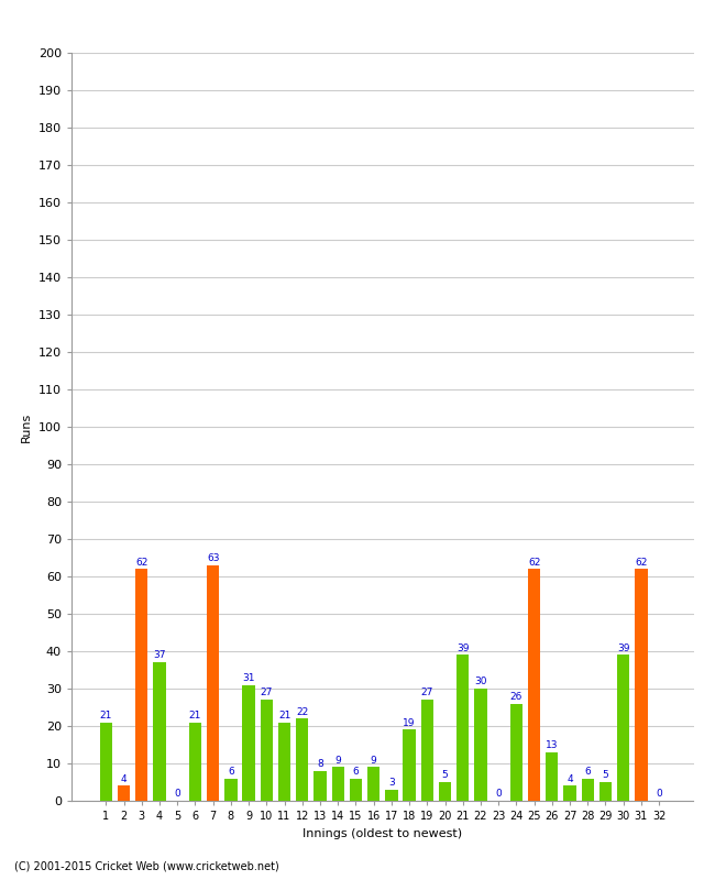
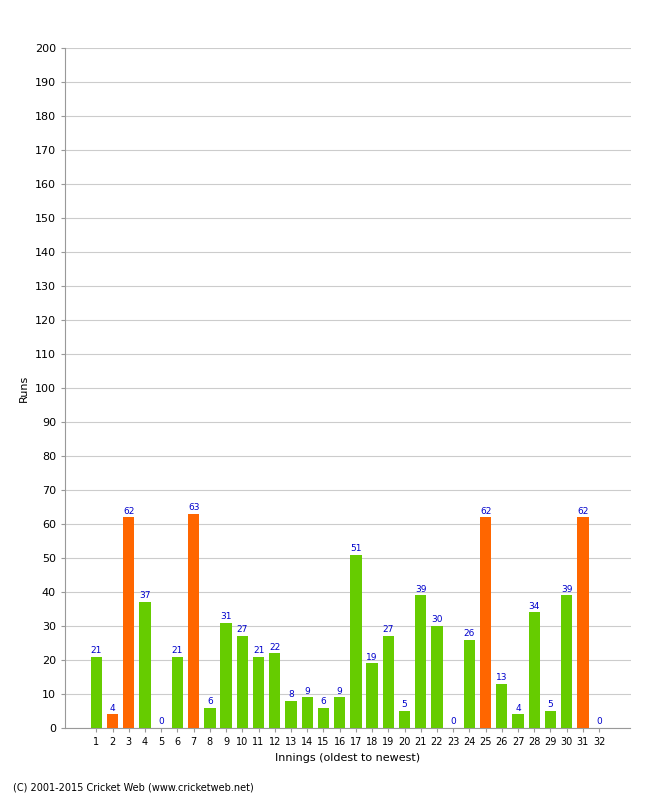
17: 3 -> 51
28: 6 -> 34
